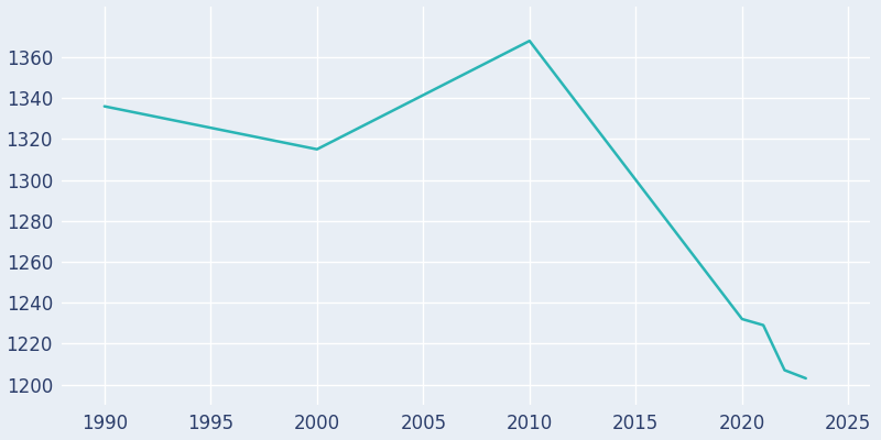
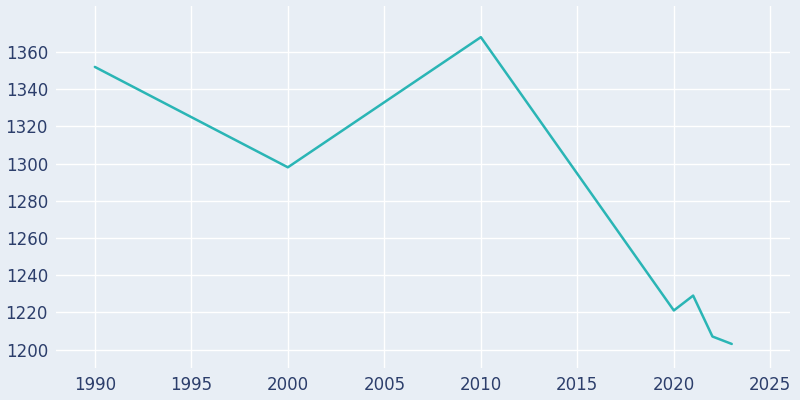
1990: 1336 -> 1352
2000: 1315 -> 1298
2020: 1232 -> 1221
